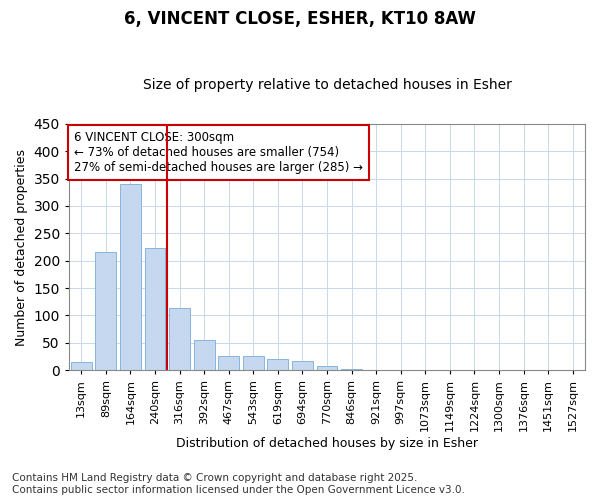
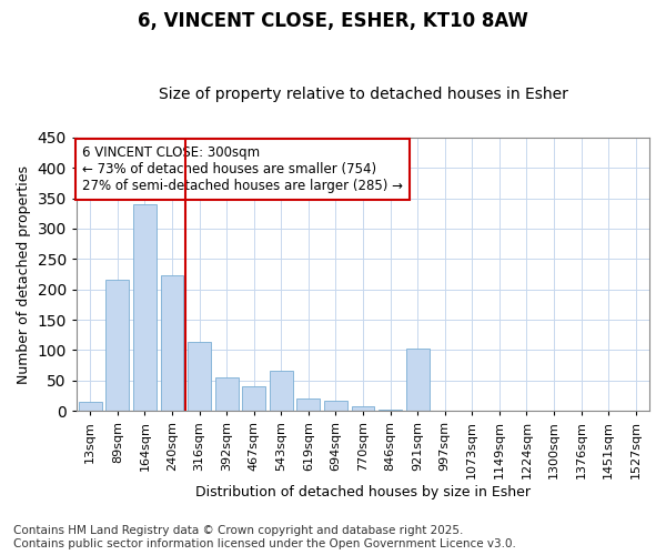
467sqm: 26 -> 40
543sqm: 26 -> 66
921sqm: 1 -> 102
